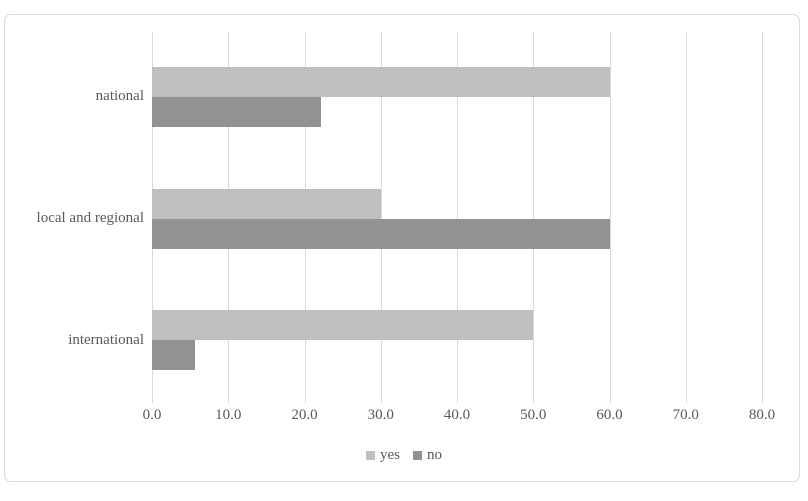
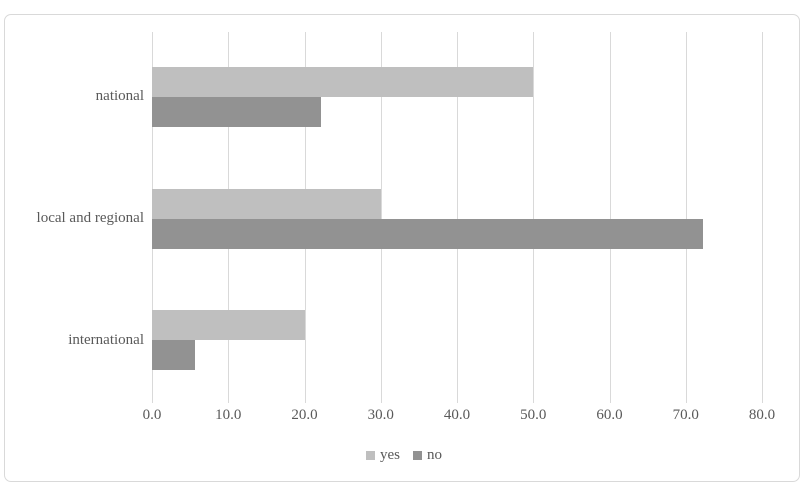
yes/national: 60 -> 50
no/local and regional: 60 -> 72
yes/international: 50 -> 20
